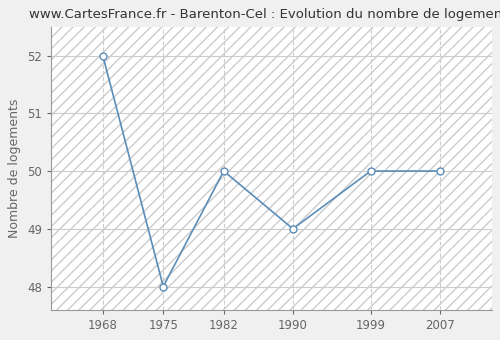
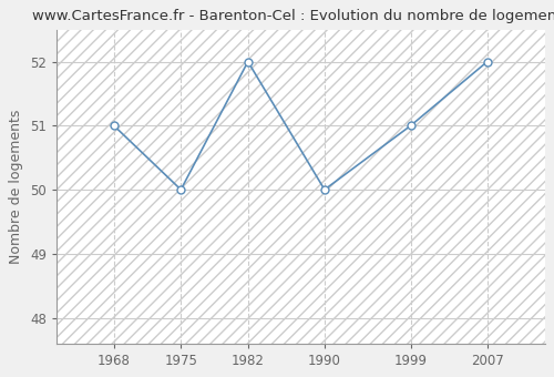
1968: 52 -> 51
1975: 48 -> 50
1982: 50 -> 52
1990: 49 -> 50
1999: 50 -> 51
2007: 50 -> 52
